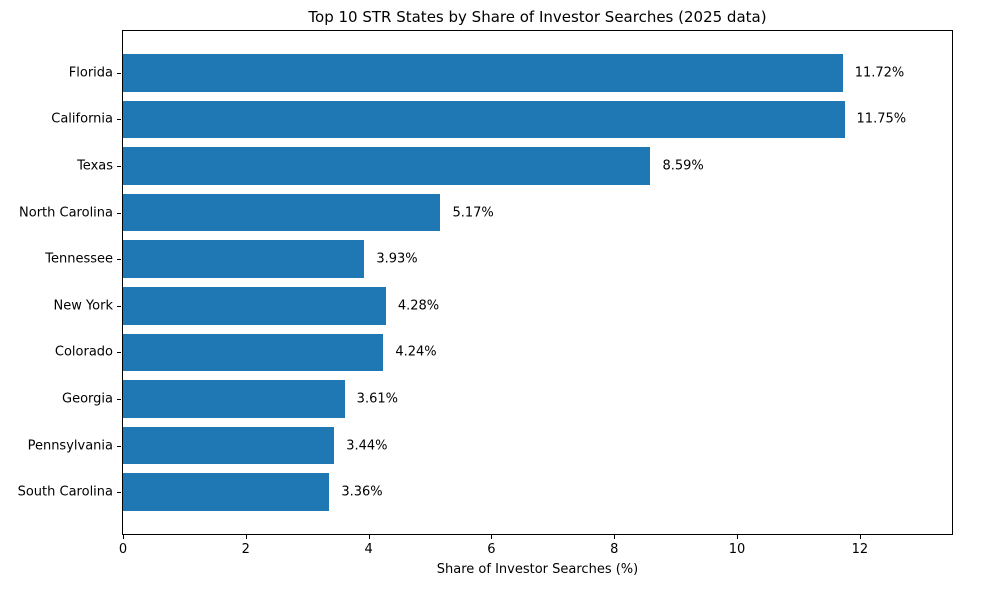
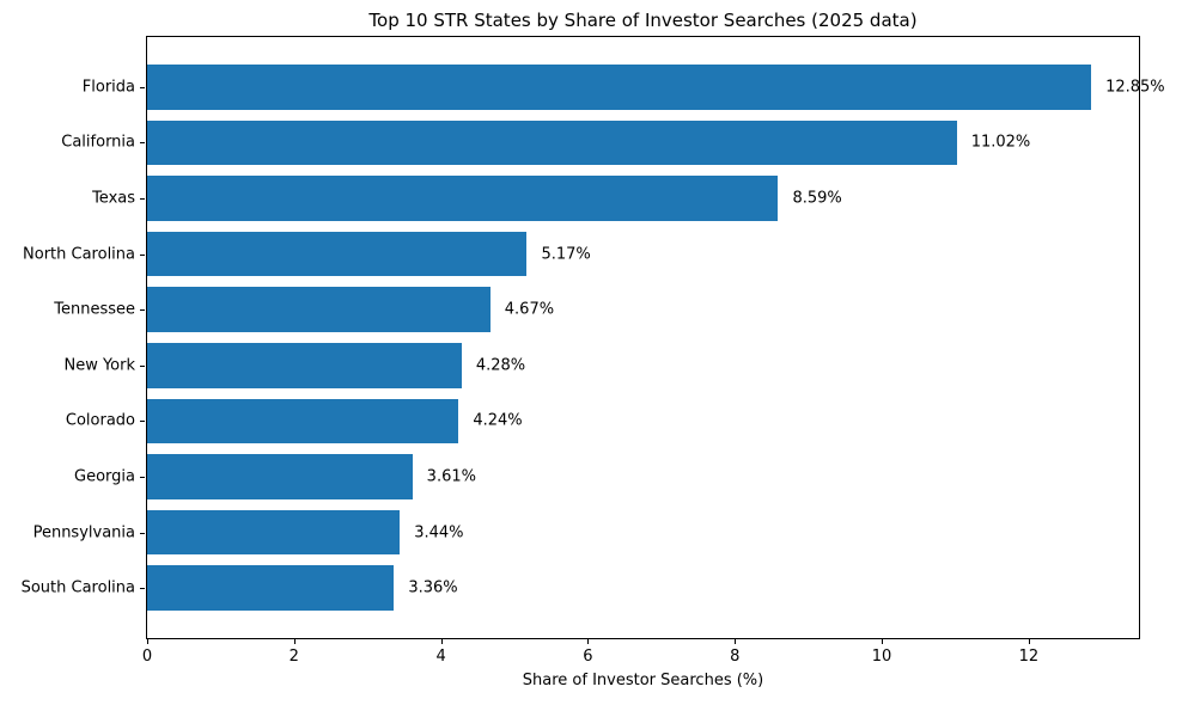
Florida: 11.72% -> 12.85%
California: 11.75% -> 11.02%
Tennessee: 3.93% -> 4.67%
